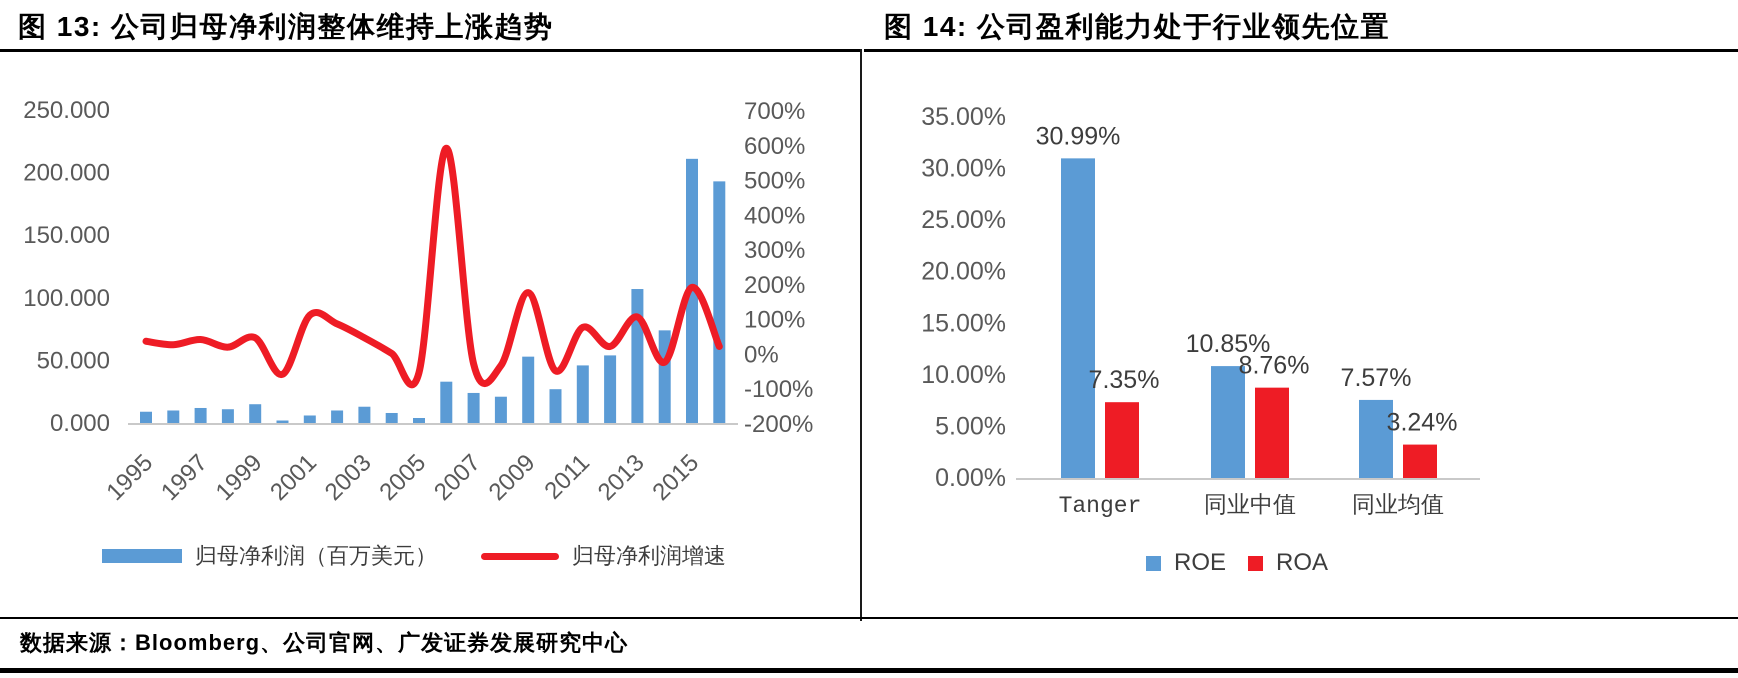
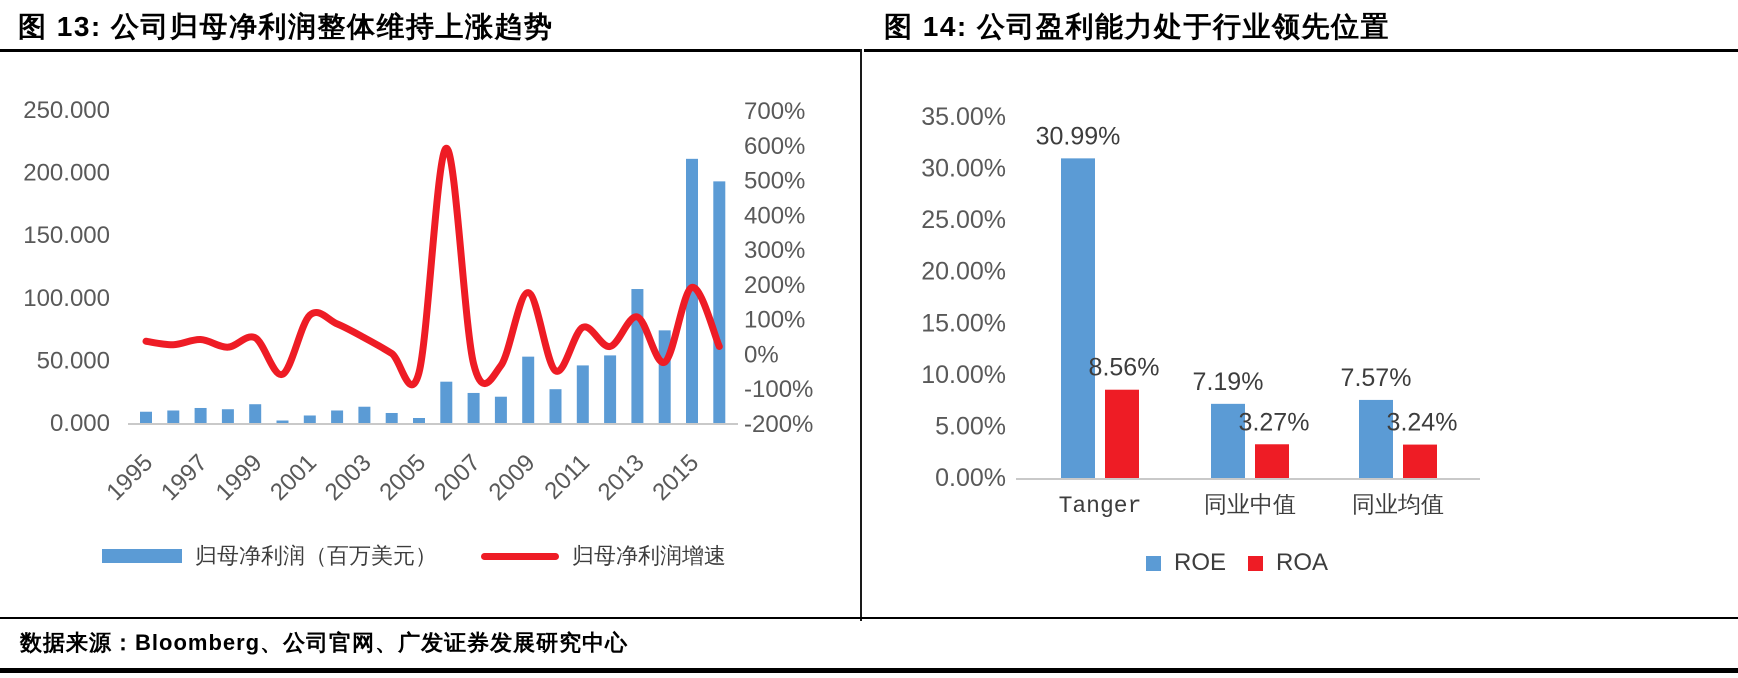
图 14: 公司盈利能力处于行业领先位置/ROA/Tanger: 7.35% -> 8.56%
图 14: 公司盈利能力处于行业领先位置/ROE/同业中值: 10.85% -> 7.19%
图 14: 公司盈利能力处于行业领先位置/ROA/同业中值: 8.76% -> 3.27%
